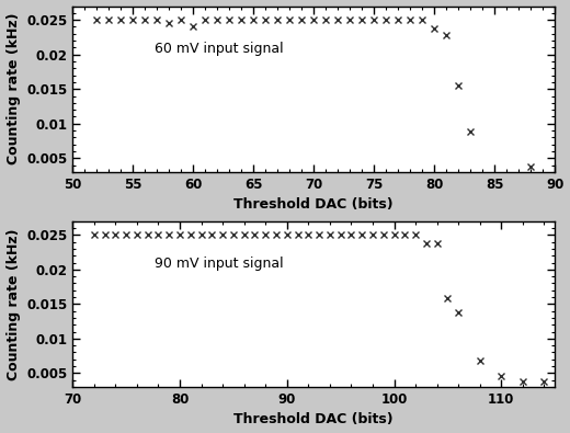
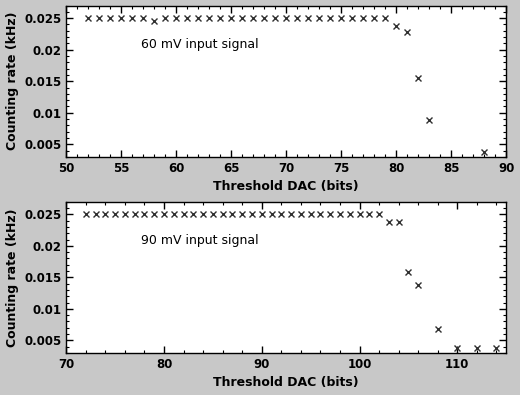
60: 0.0240 -> 0.0250
110: 0.0046 -> 0.0038
